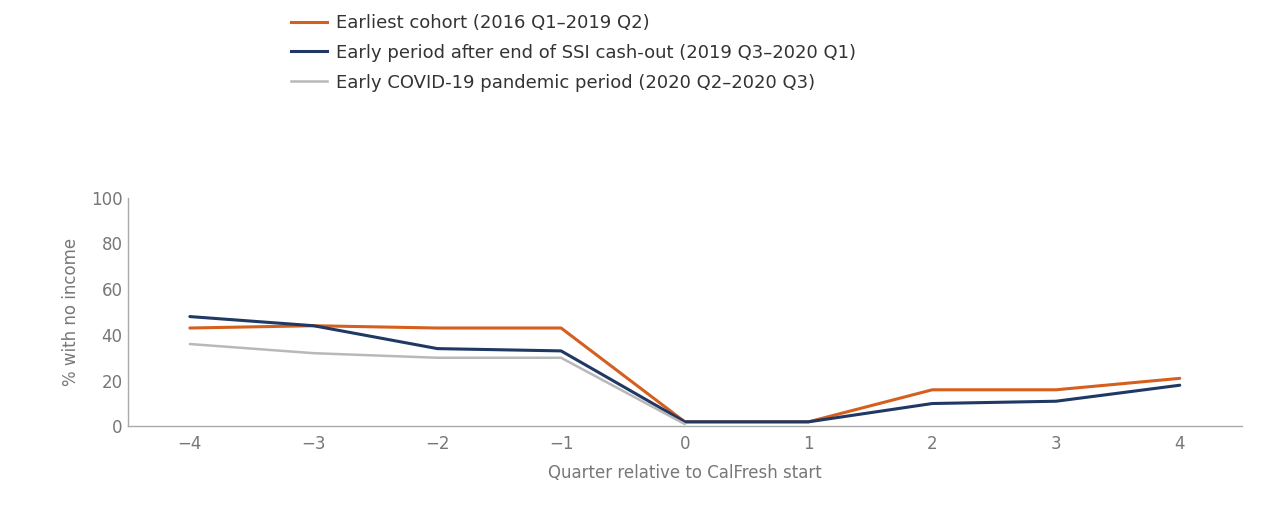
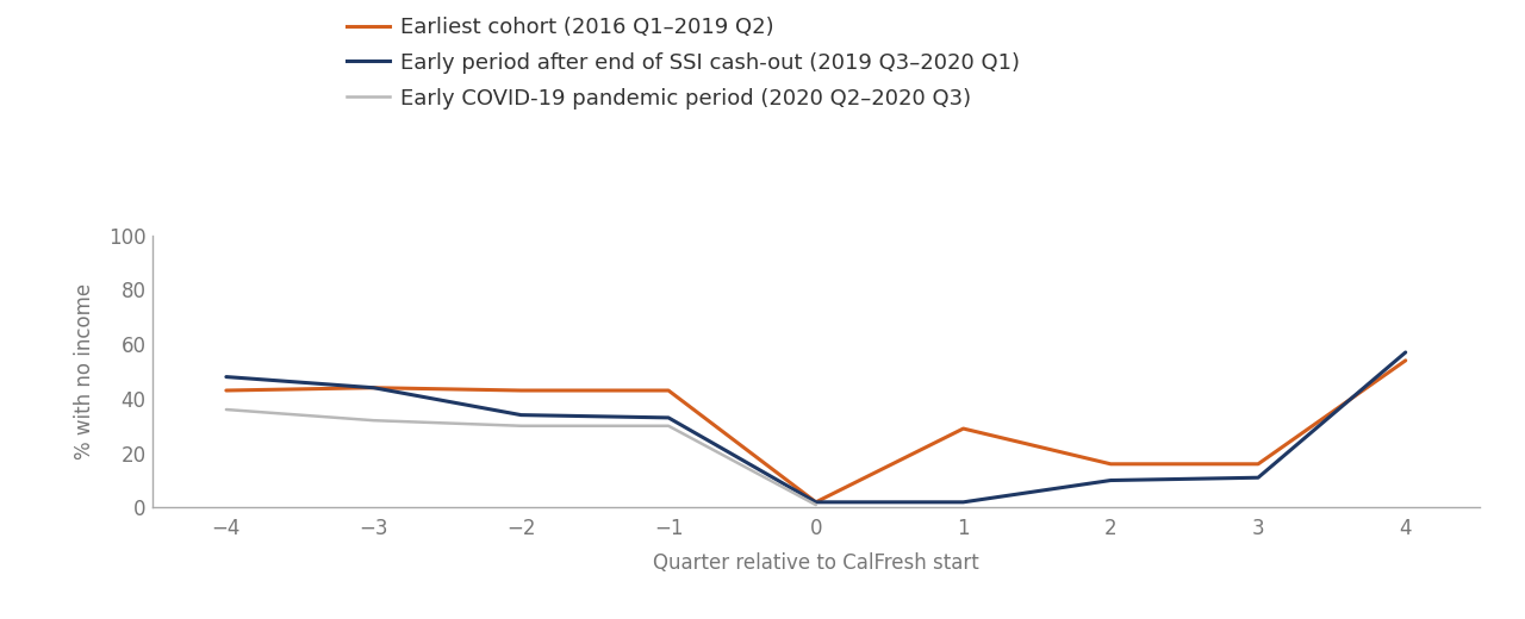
Earliest cohort (2016 Q1–2019 Q2)/1: 2 -> 29
Earliest cohort (2016 Q1–2019 Q2)/4: 21 -> 54
Early period after end of SSI cash-out (2019 Q3–2020 Q1)/4: 18 -> 57
